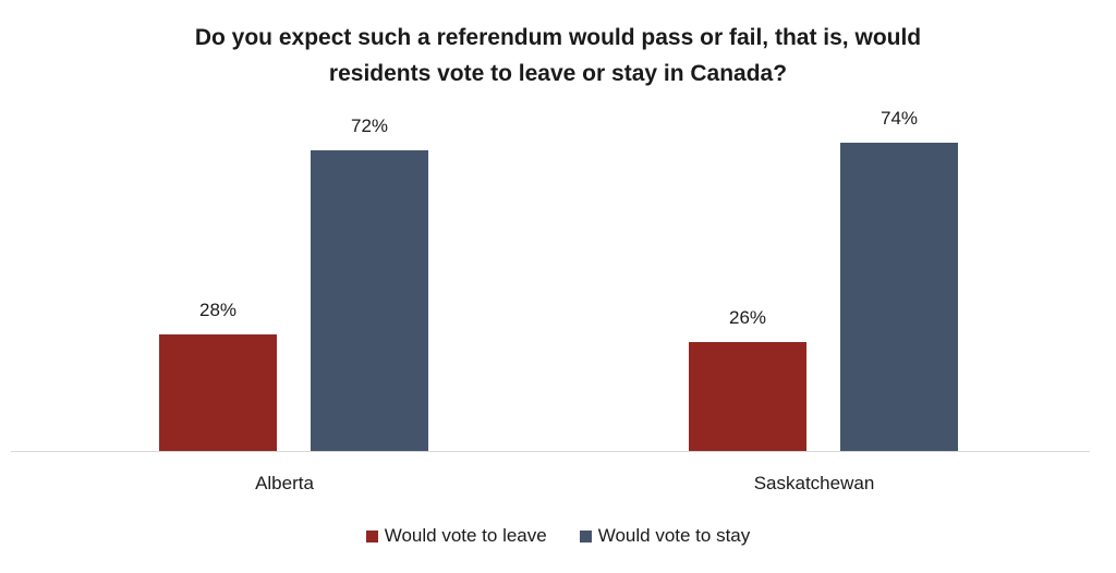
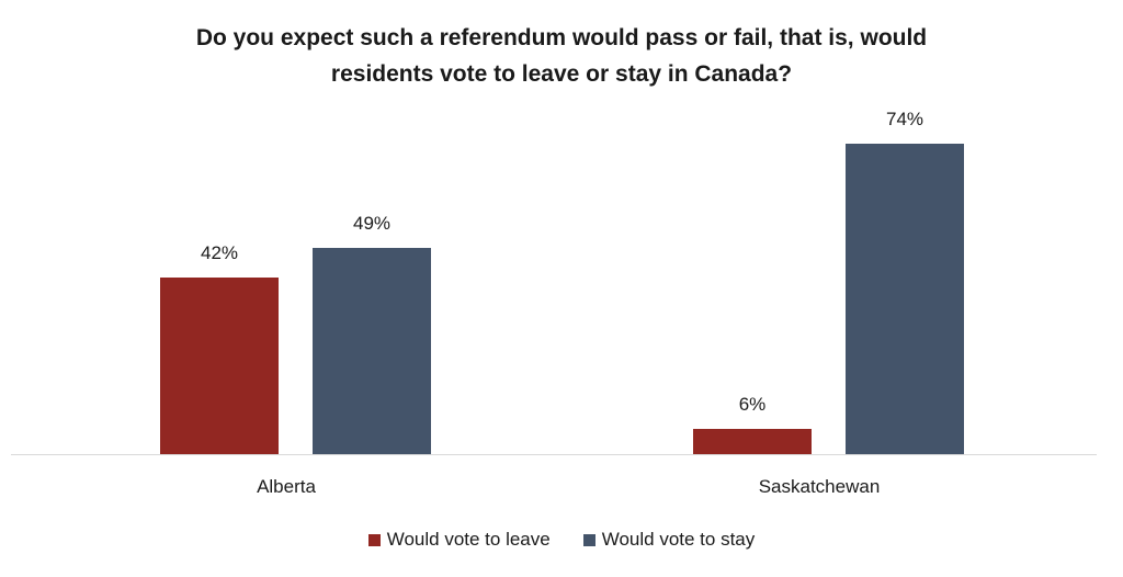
Would vote to leave/Alberta: 28% -> 42%
Would vote to stay/Alberta: 72% -> 49%
Would vote to leave/Saskatchewan: 26% -> 6%
